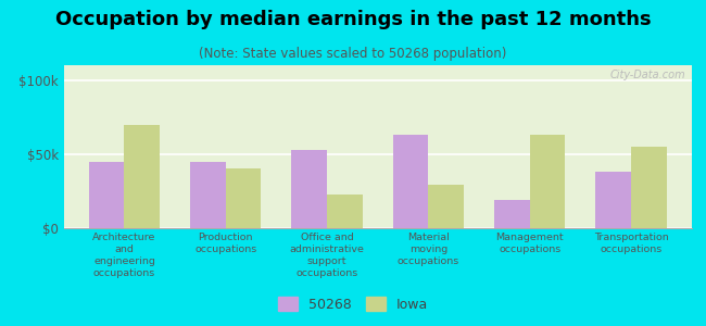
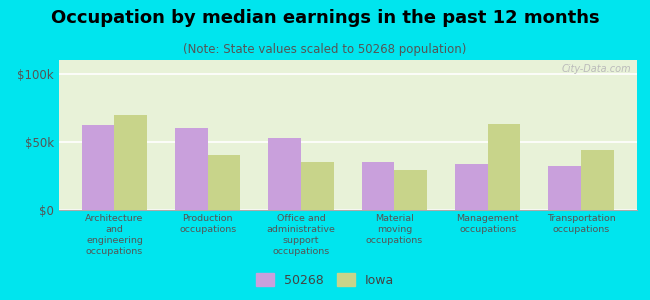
50268/Architecture and engineering occupations: $45k -> $62k
50268/Production occupations: $45k -> $60k
Iowa/Office and administrative support occupations: $23k -> $35k
50268/Material moving occupations: $63k -> $35k
50268/Management occupations: $19k -> $34k
50268/Transportation occupations: $38k -> $32k
Iowa/Transportation occupations: $55k -> $44k
